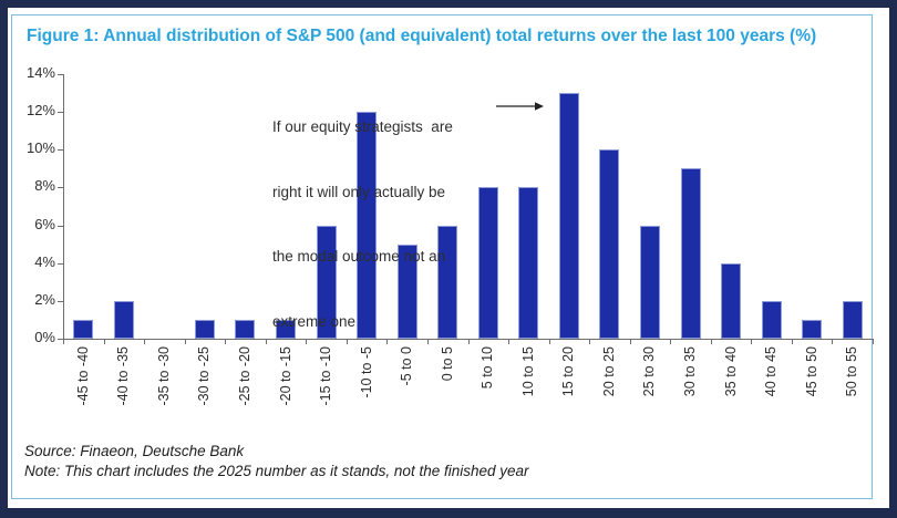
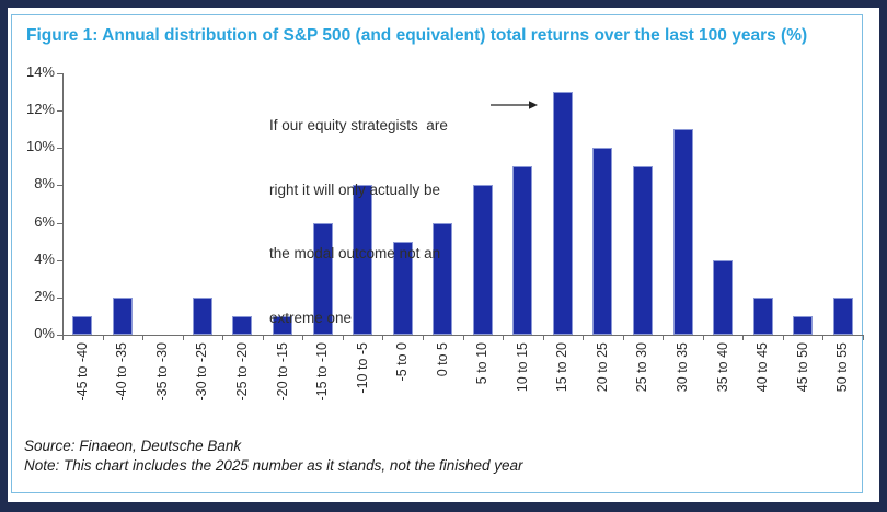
-30 to -25: 1% -> 2%
-10 to -5: 12% -> 8%
10 to 15: 8% -> 9%
25 to 30: 6% -> 9%
30 to 35: 9% -> 11%
